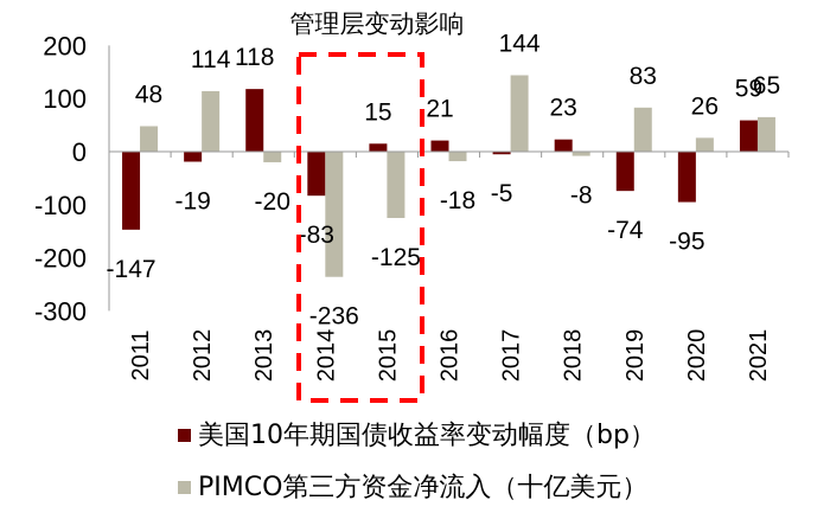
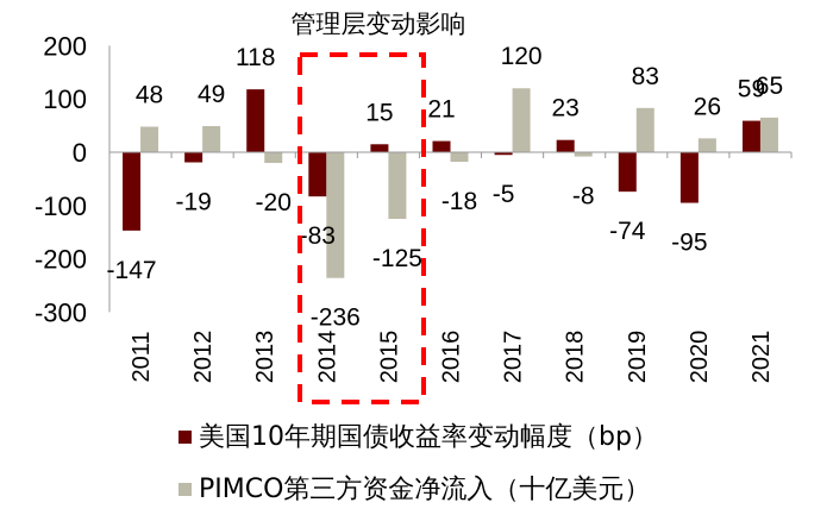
PIMCO第三方资金净流入（十亿美元）/2012: 114 -> 49
PIMCO第三方资金净流入（十亿美元）/2017: 144 -> 120
